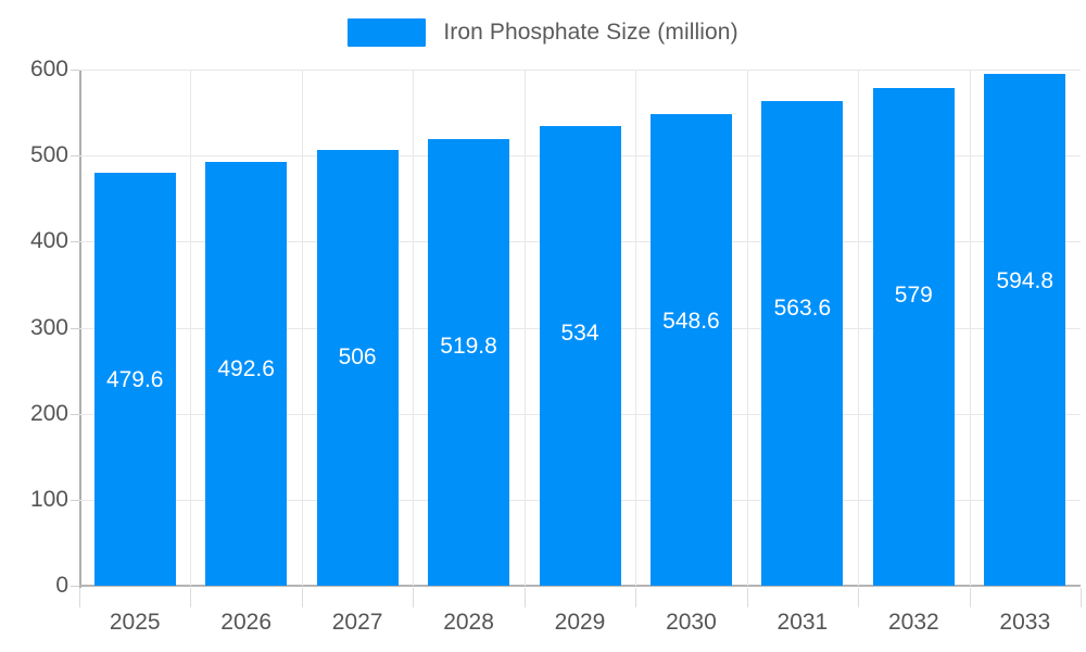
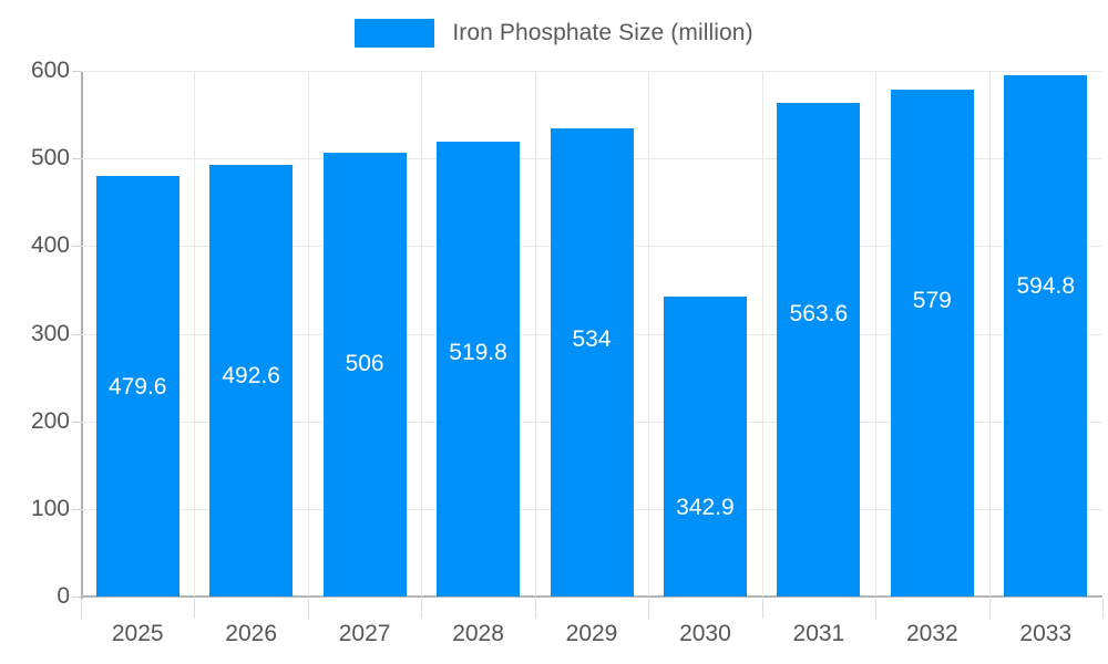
2030: 548.6 -> 342.9
